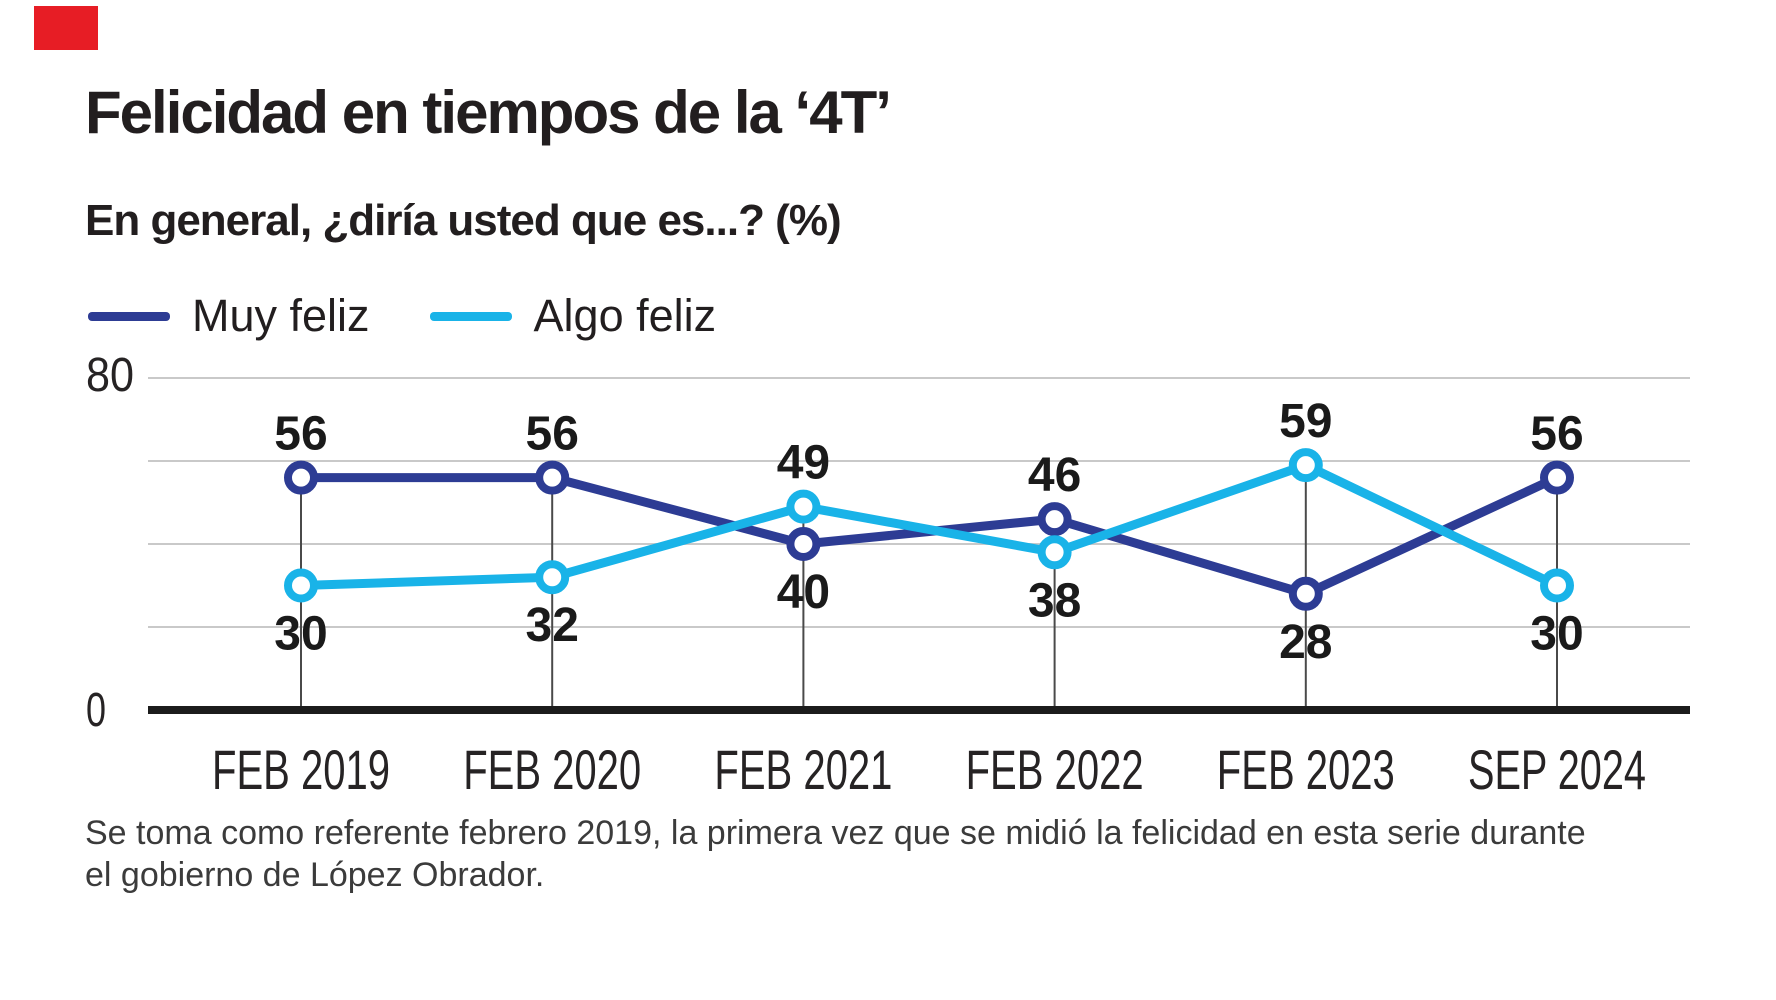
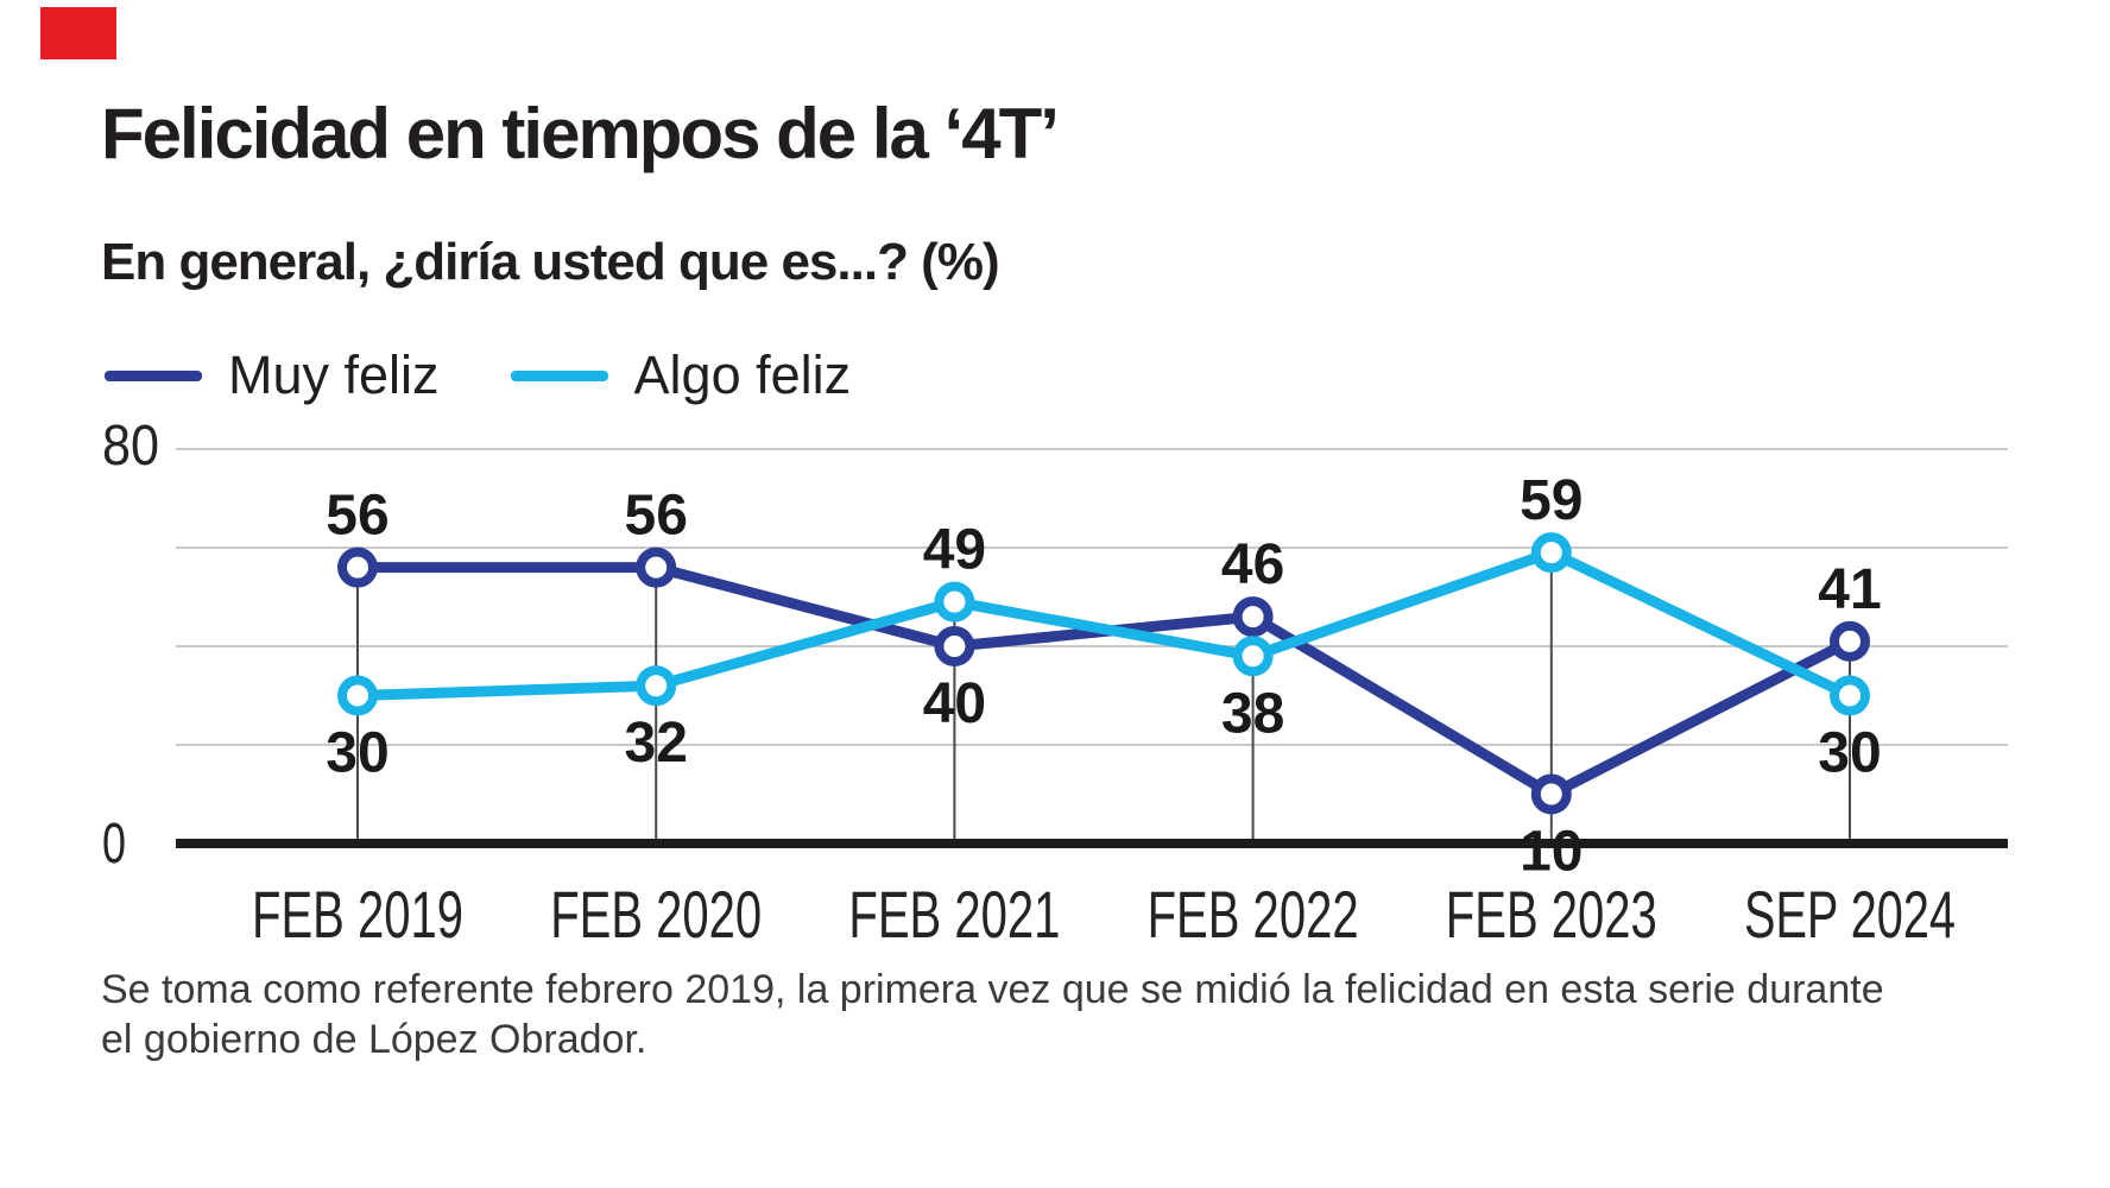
Muy feliz/FEB 2023: 28 -> 10
Muy feliz/SEP 2024: 56 -> 41
